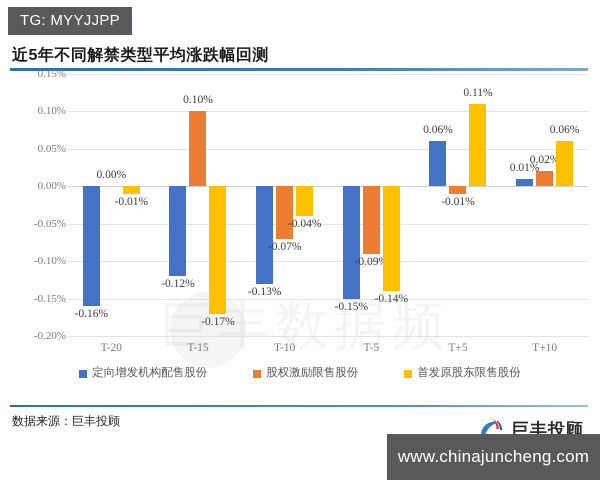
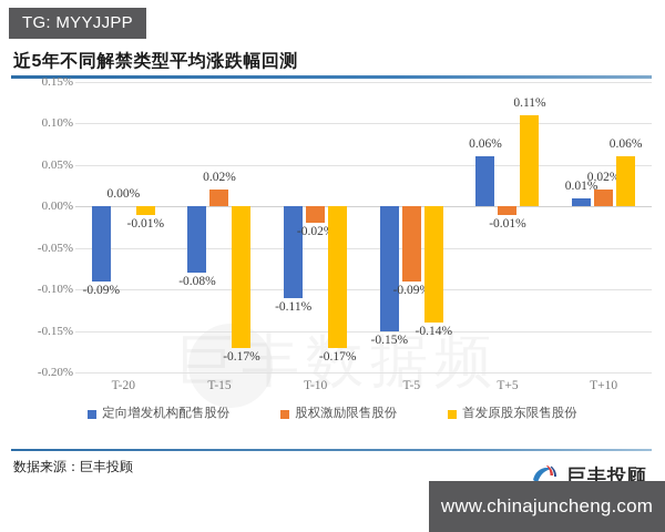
定向增发机构配售股份/T-20: -0.16% -> -0.09%
定向增发机构配售股份/T-15: -0.12% -> -0.08%
股权激励限售股份/T-15: 0.10% -> 0.02%
定向增发机构配售股份/T-10: -0.13% -> -0.11%
股权激励限售股份/T-10: -0.07% -> -0.02%
首发原股东限售股份/T-10: -0.04% -> -0.17%
